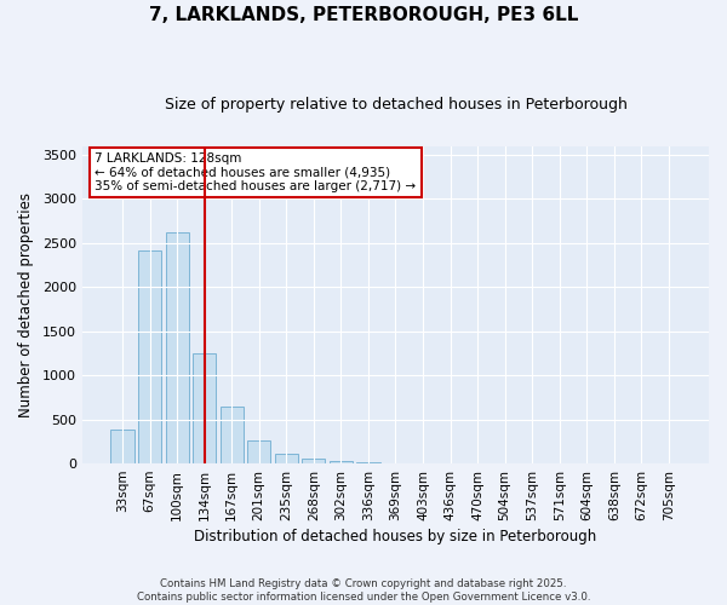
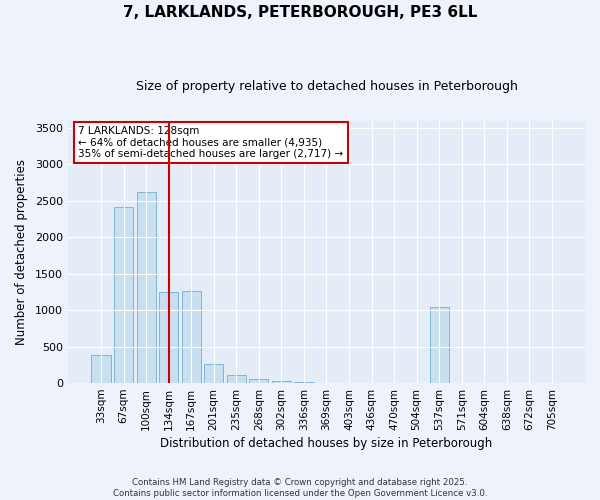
167sqm: 640 -> 1260
537sqm: 0 -> 1040
